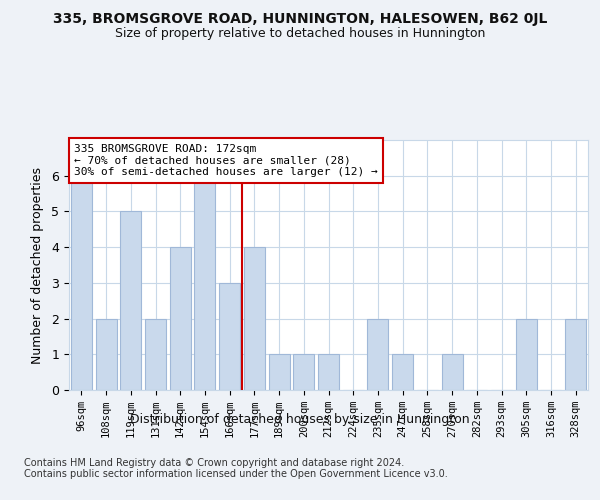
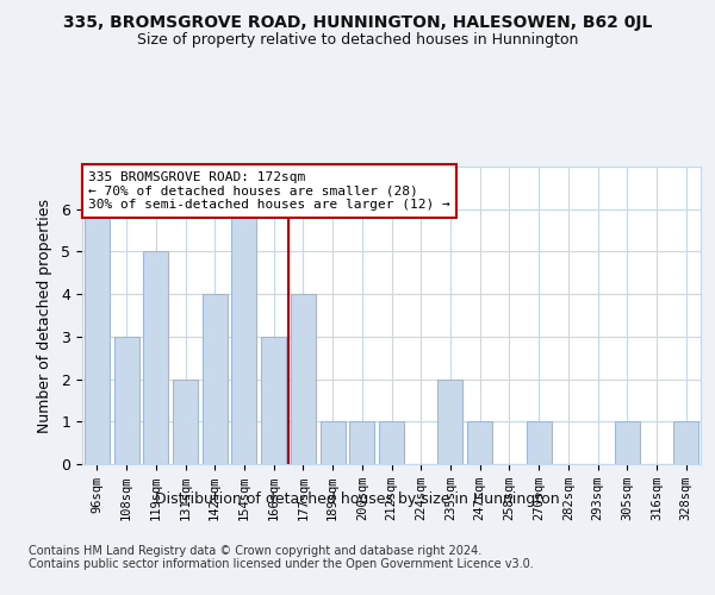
108sqm: 2 -> 3
305sqm: 2 -> 1
328sqm: 2 -> 1
